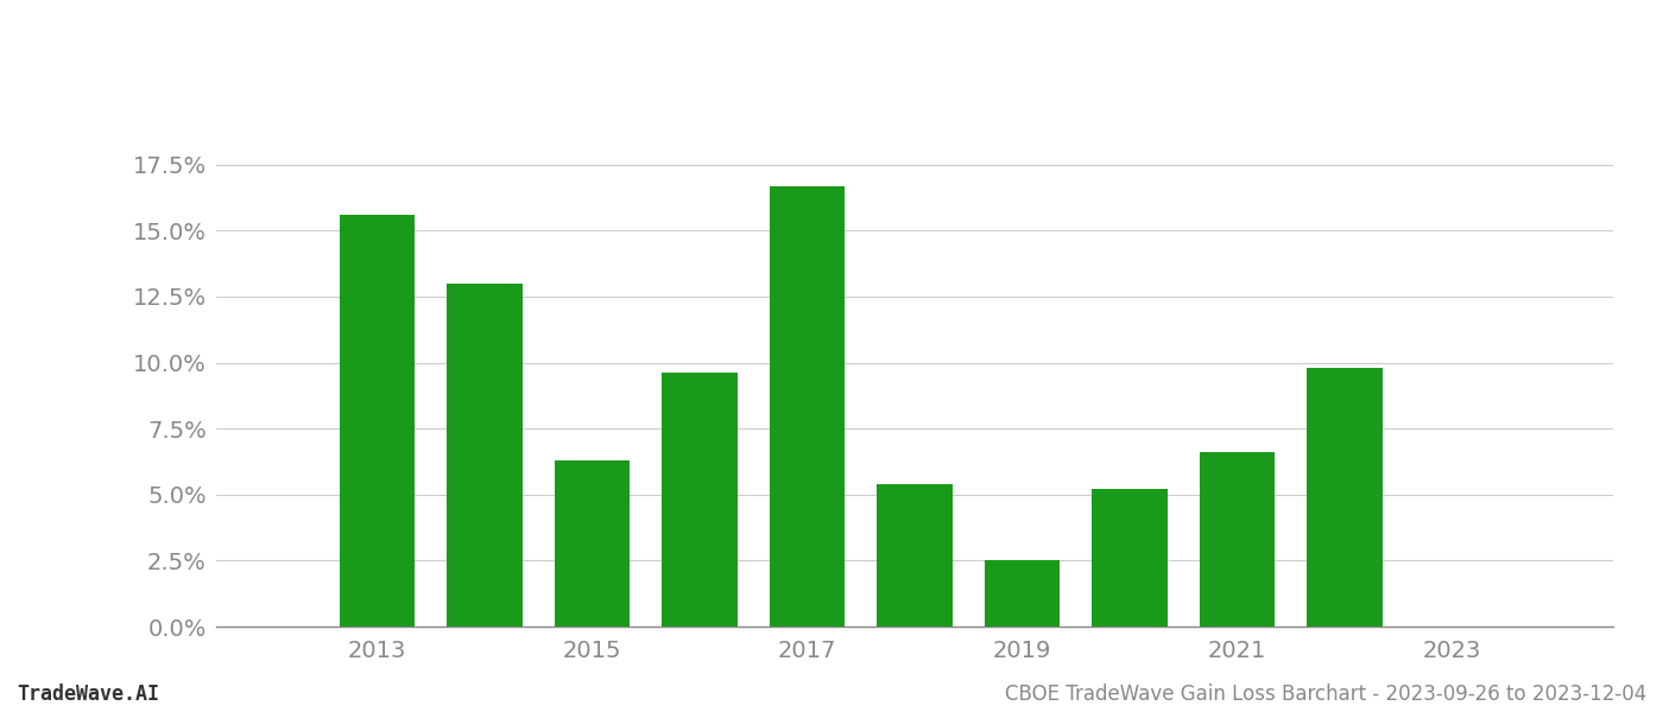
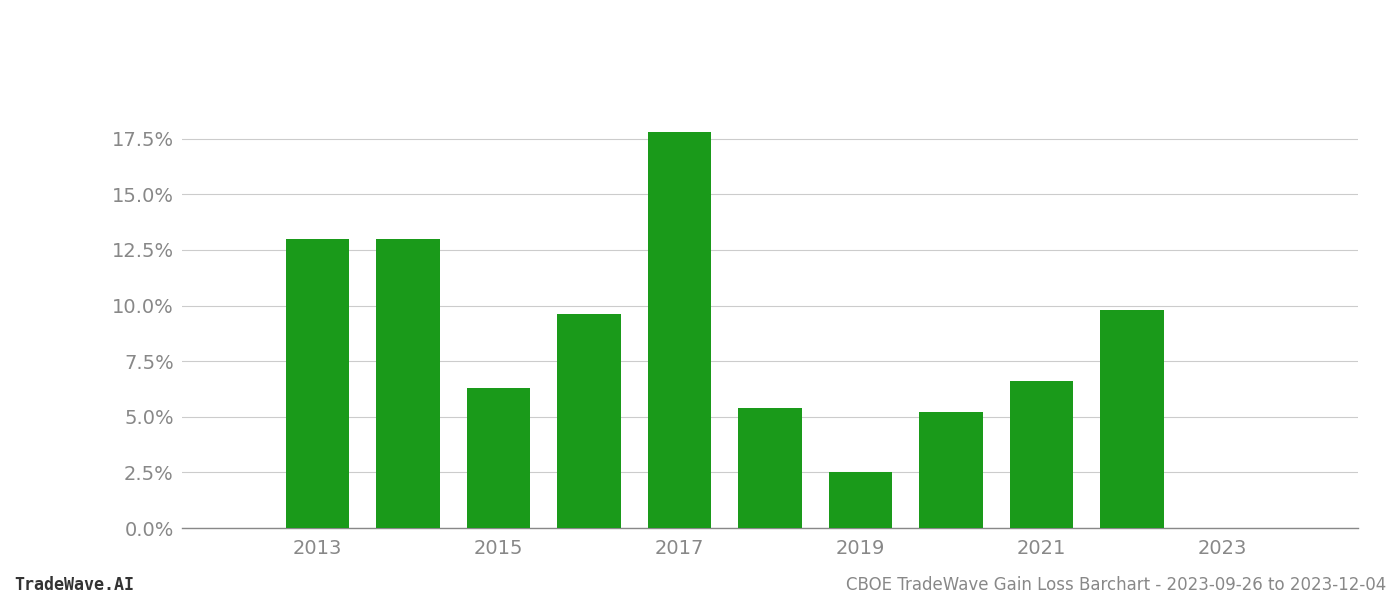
2013: 15.6% -> 13.0%
2017: 16.7% -> 17.8%
